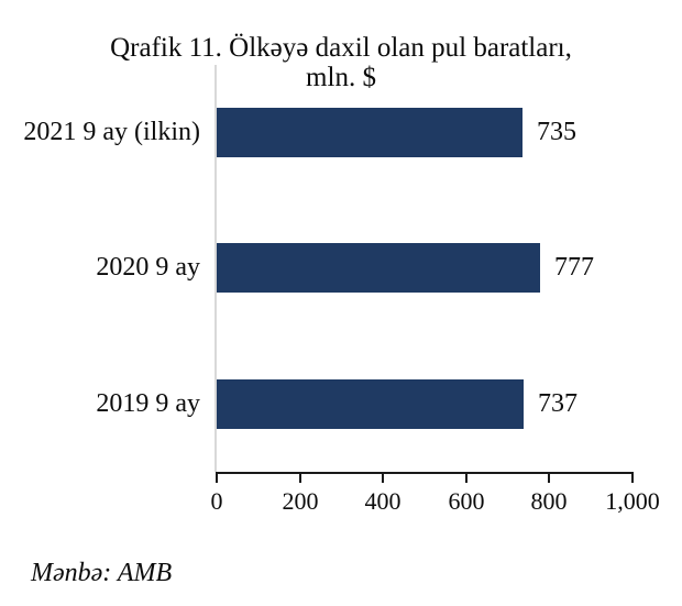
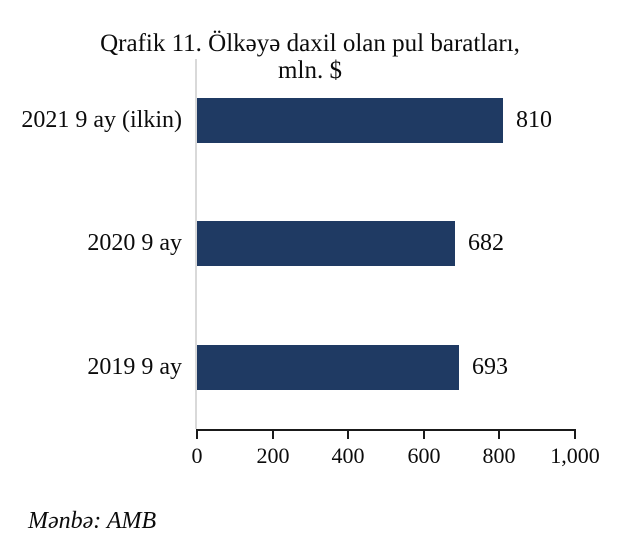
2021 9 ay (ilkin): 735 -> 810
2020 9 ay: 777 -> 682
2019 9 ay: 737 -> 693
